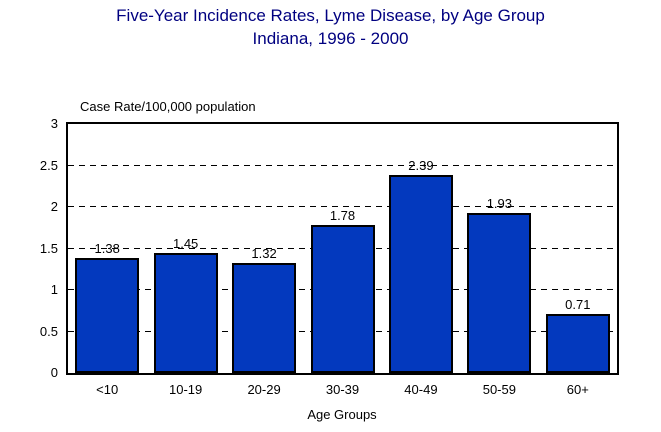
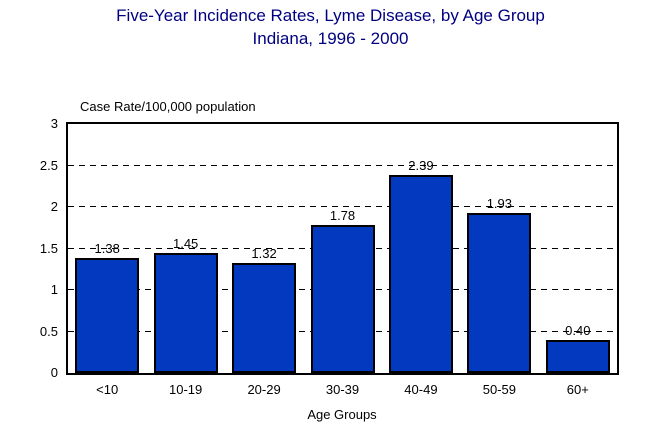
60+: 0.71 -> 0.40
